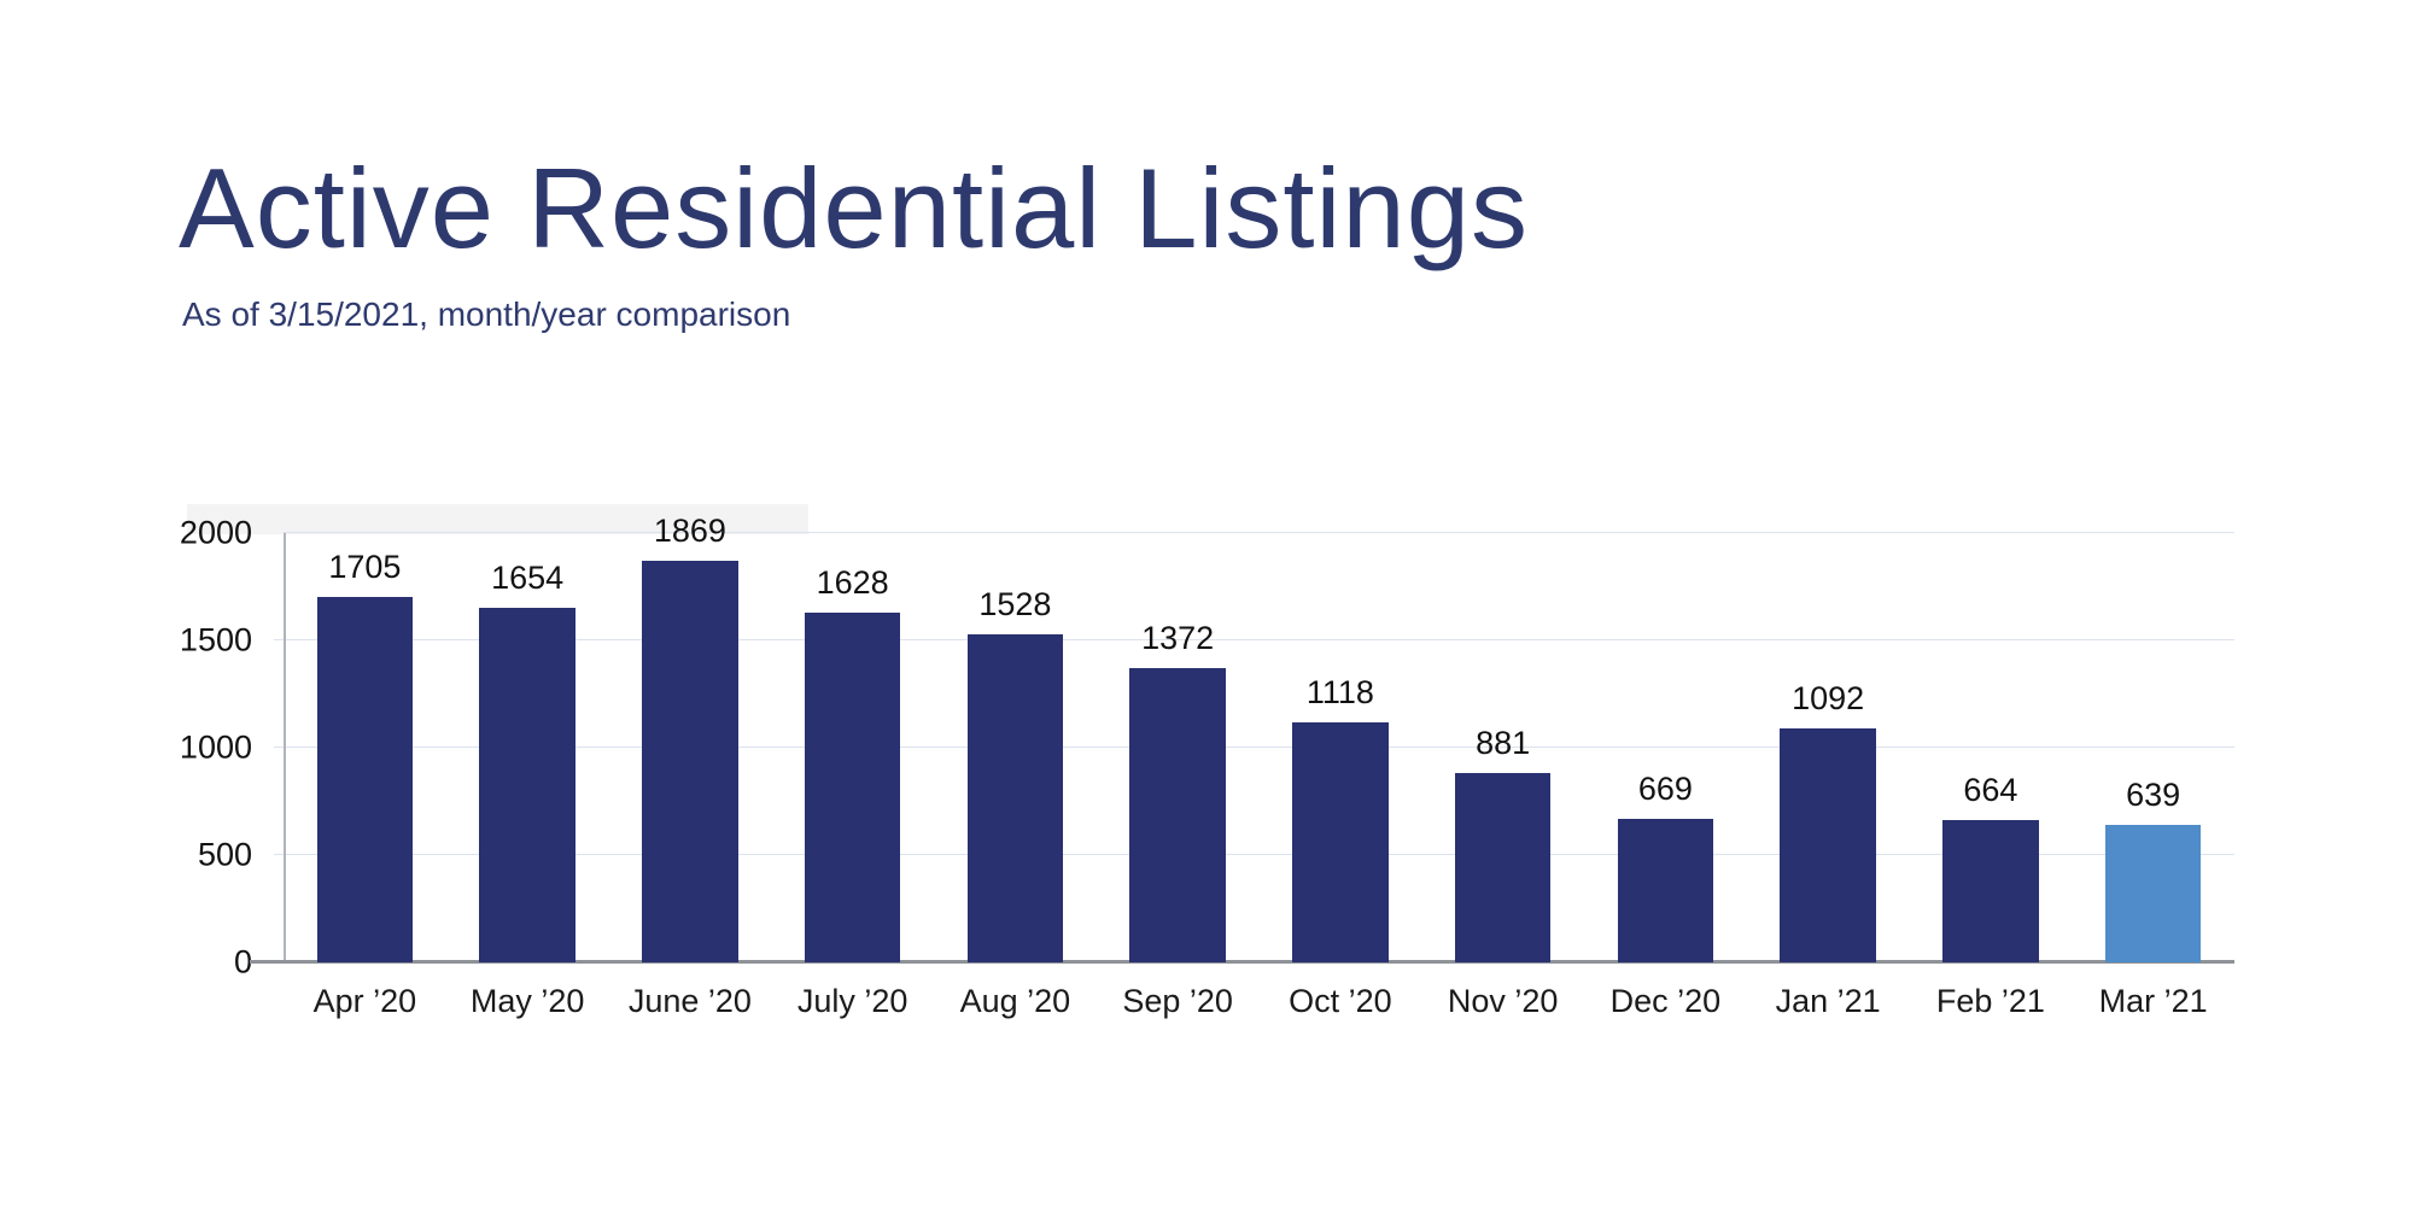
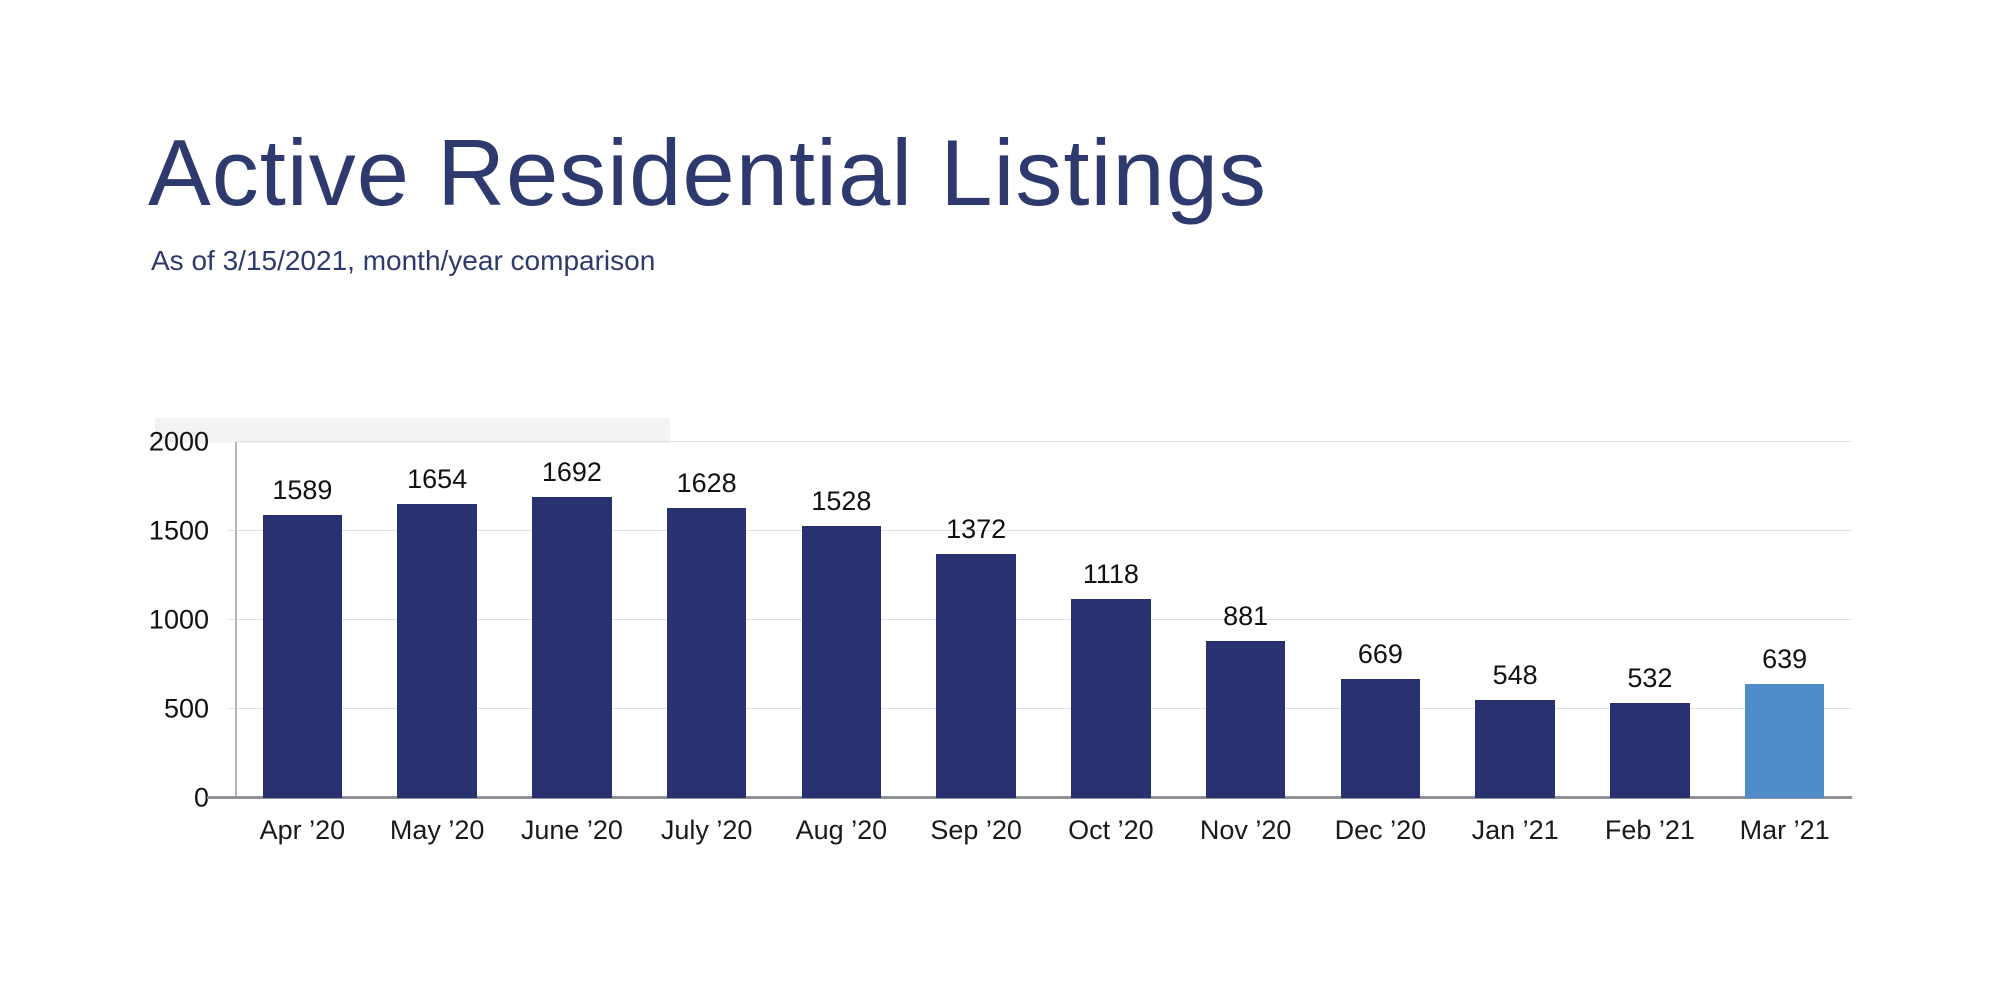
Apr ’20: 1705 -> 1589
June ’20: 1869 -> 1692
Jan ’21: 1092 -> 548
Feb ’21: 664 -> 532
